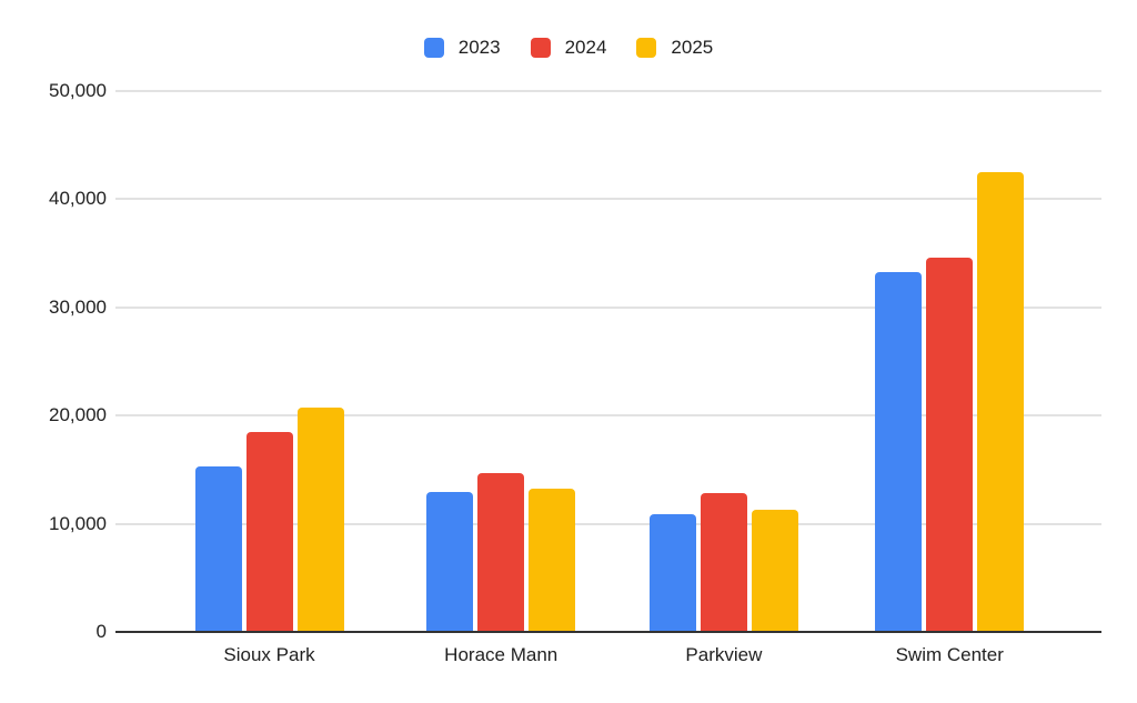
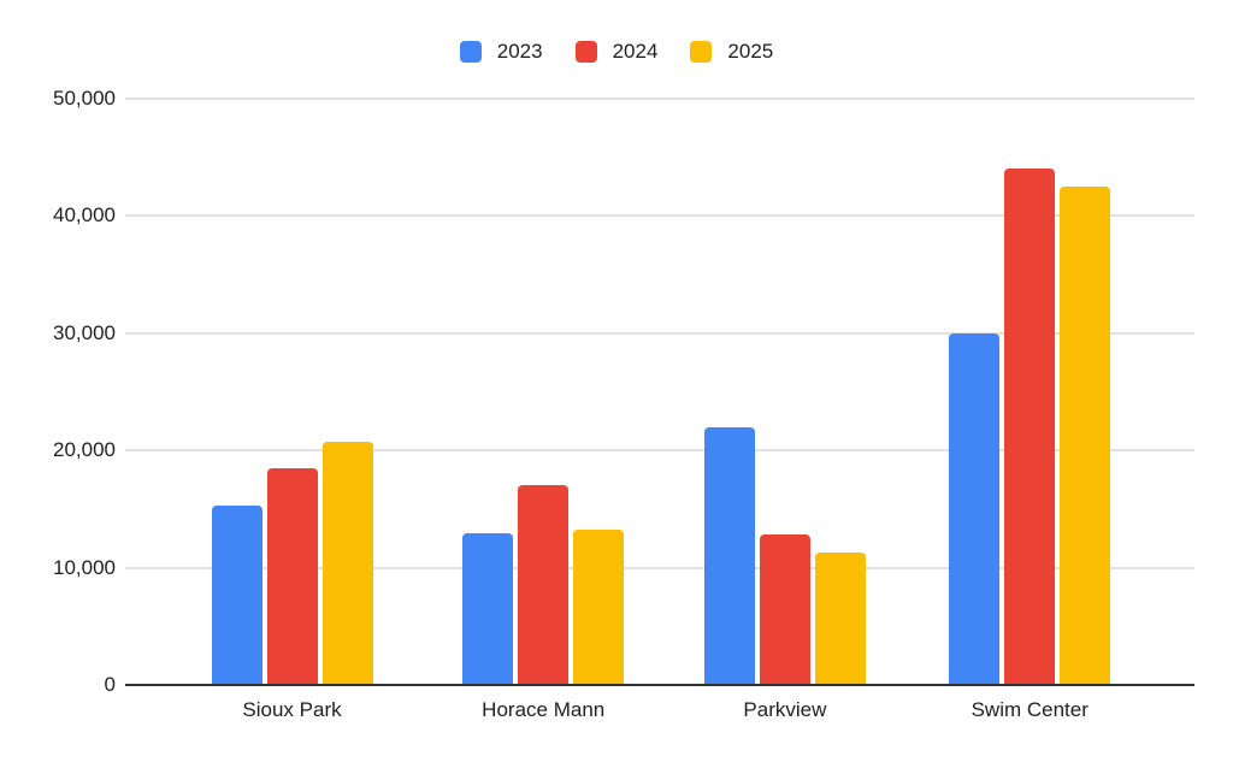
2024/Horace Mann: 15000 -> 17000
2023/Parkview: 11000 -> 22000
2023/Swim Center: 33000 -> 30000
2024/Swim Center: 35000 -> 44000
